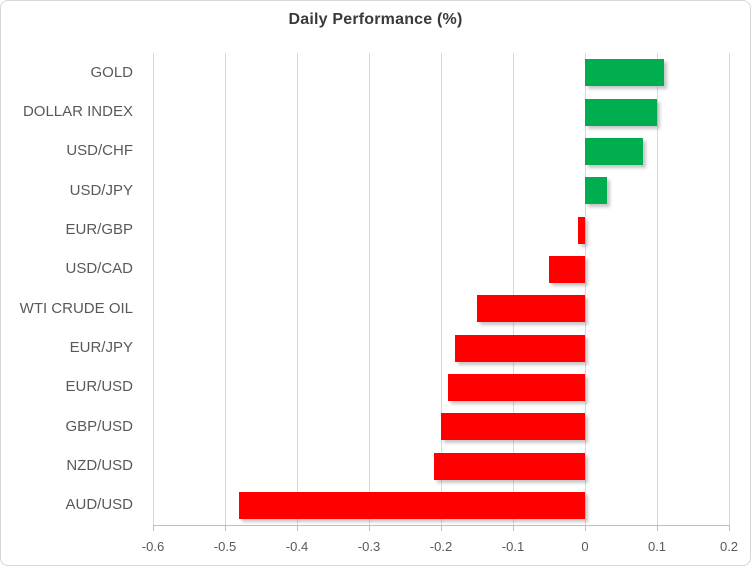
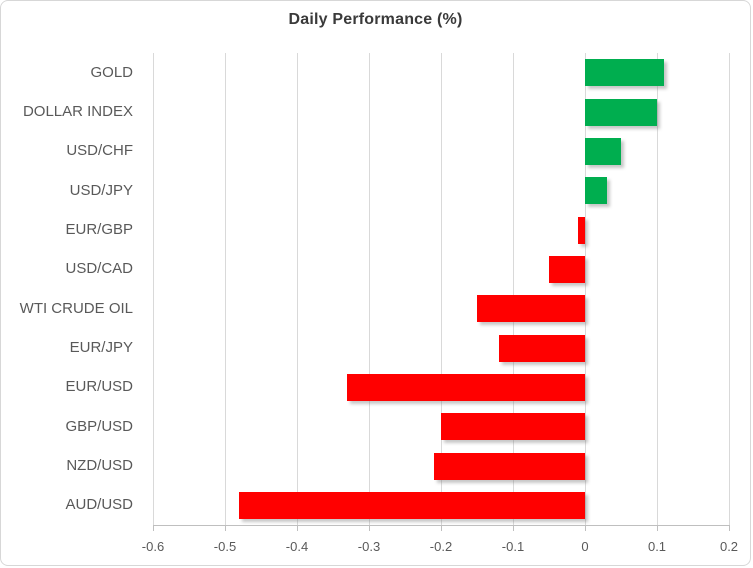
USD/CHF: 0.08 -> 0.05
EUR/JPY: -0.18 -> -0.12
EUR/USD: -0.19 -> -0.33
